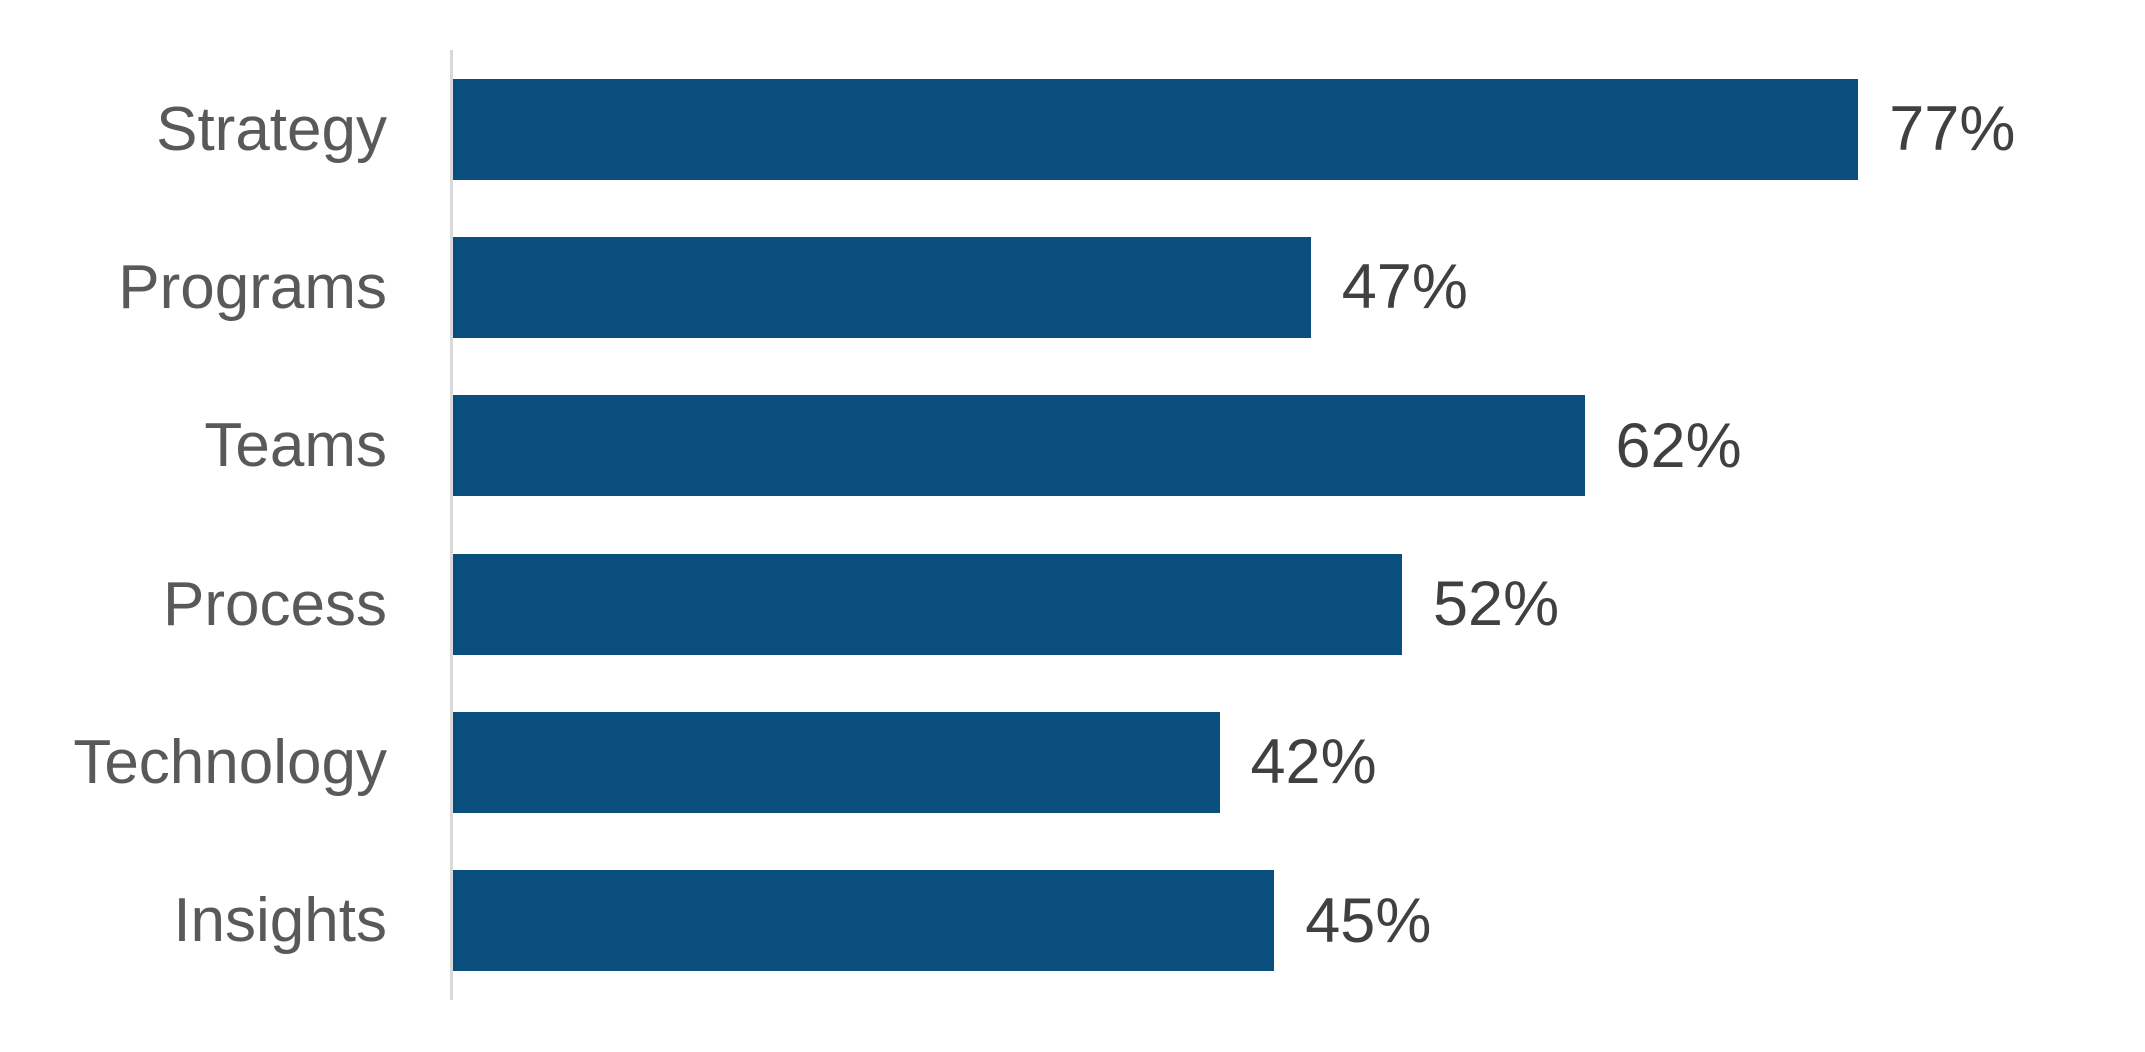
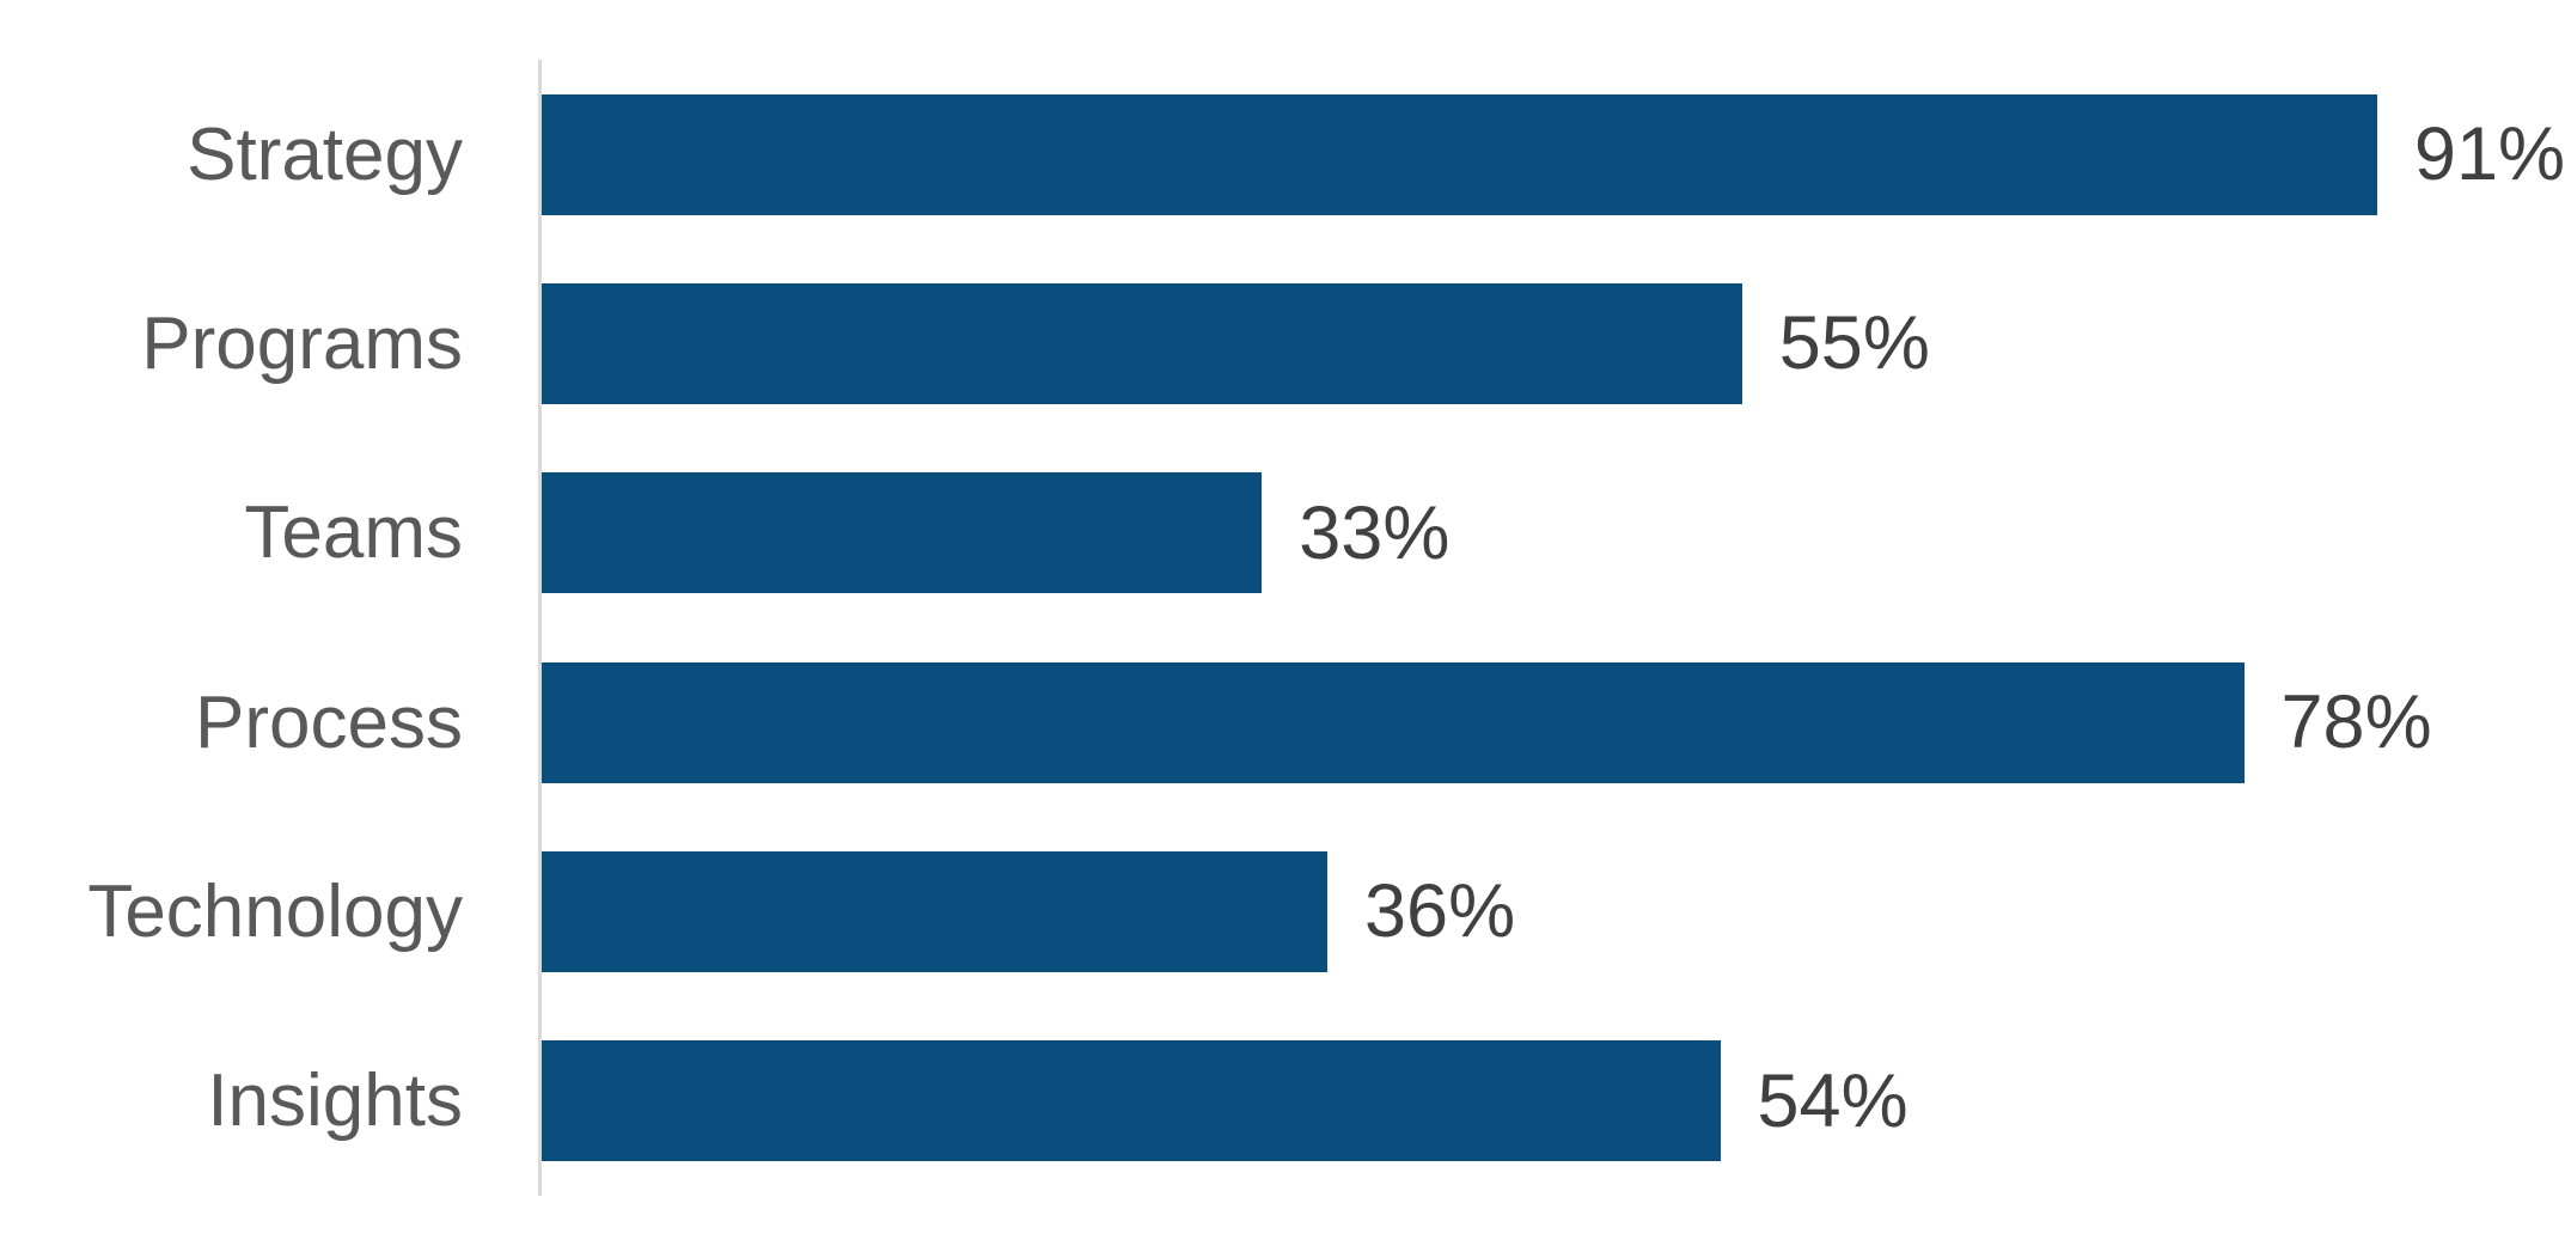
Strategy: 77% -> 91%
Programs: 47% -> 55%
Teams: 62% -> 33%
Process: 52% -> 78%
Technology: 42% -> 36%
Insights: 45% -> 54%
